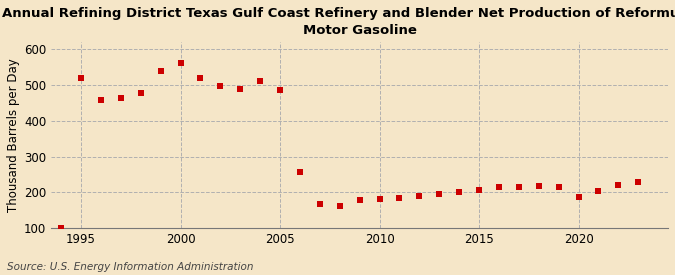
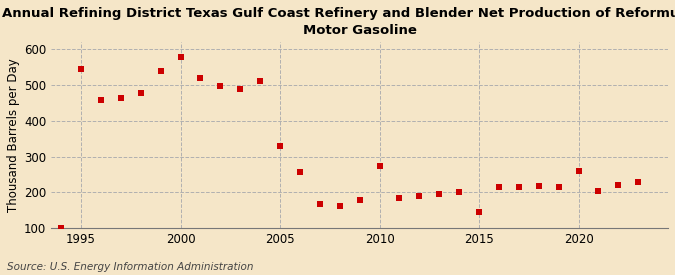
1995: 520 -> 545
2000: 562 -> 580
2005: 487 -> 330
2010: 183 -> 275
2015: 208 -> 145
2020: 188 -> 260
